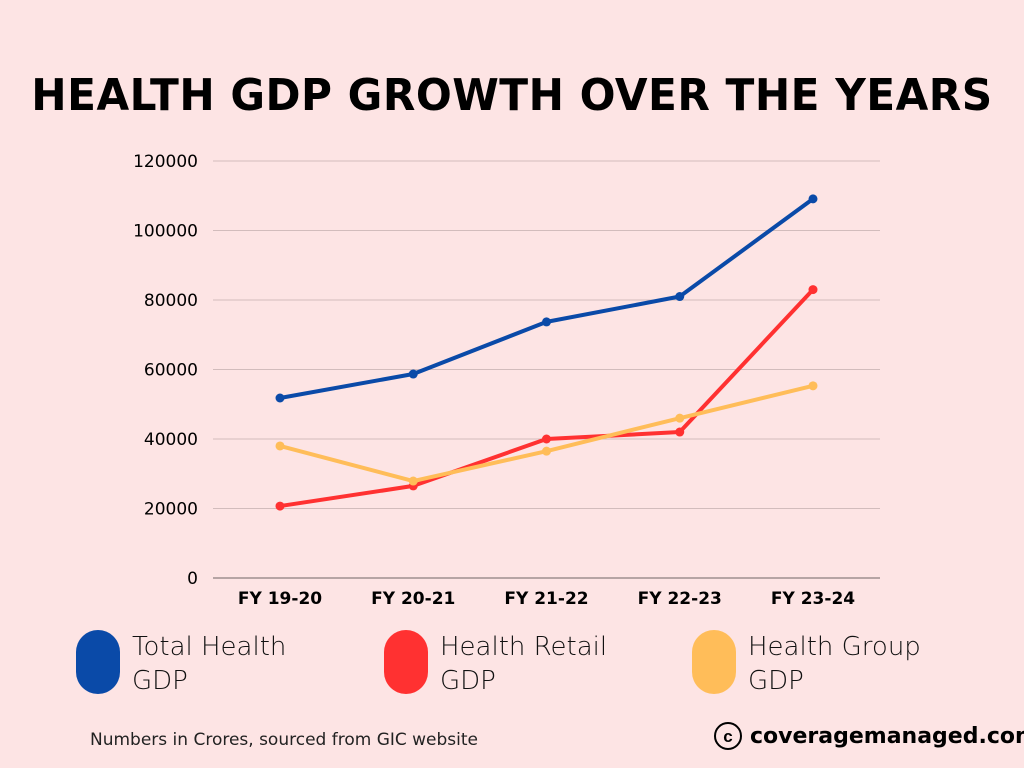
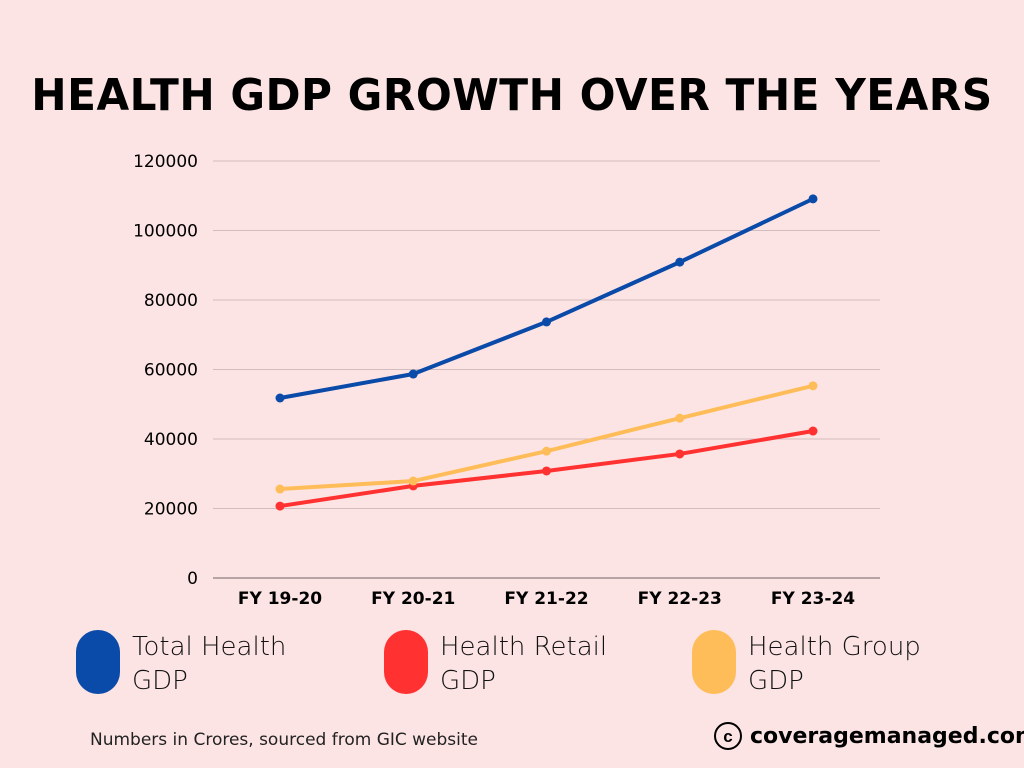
Health Group GDP/FY 19-20: 38000 -> 26000
Health Retail GDP/FY 21-22: 40000 -> 31000
Total Health GDP/FY 22-23: 81000 -> 91000
Health Retail GDP/FY 22-23: 42000 -> 36000
Health Retail GDP/FY 23-24: 83000 -> 42000
